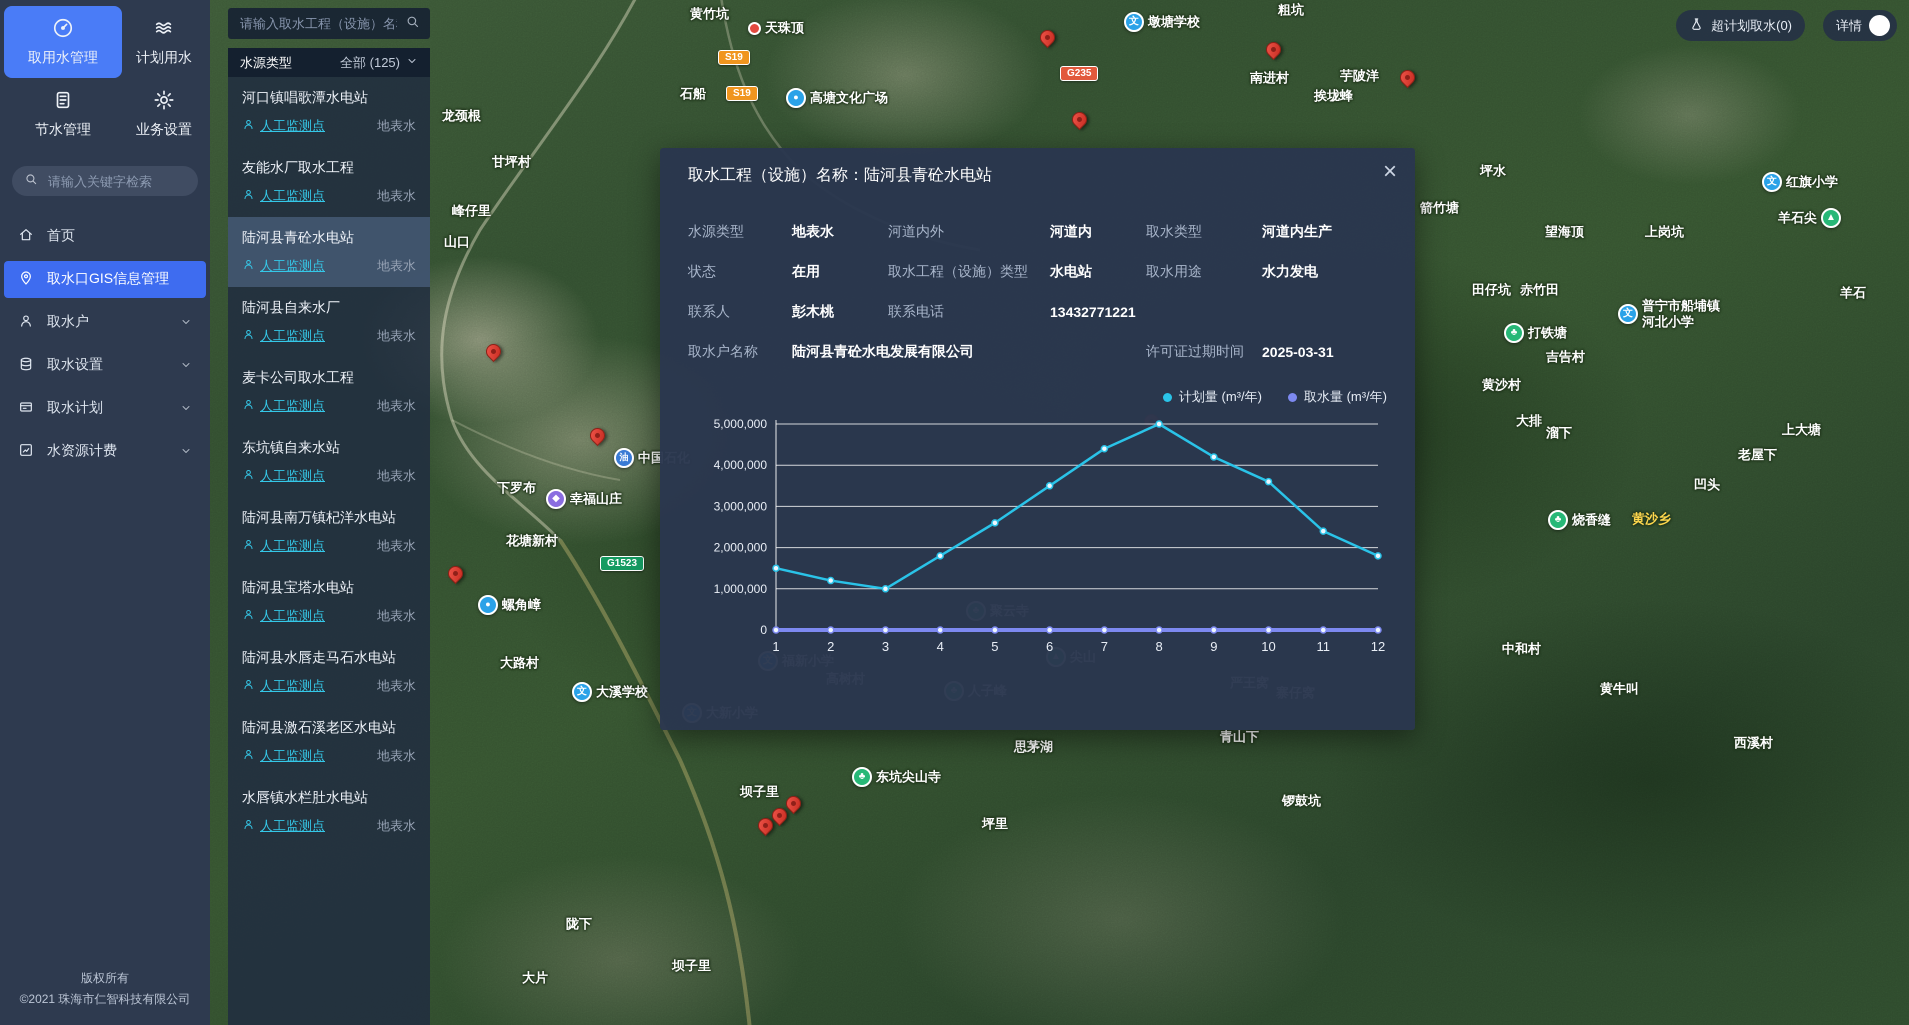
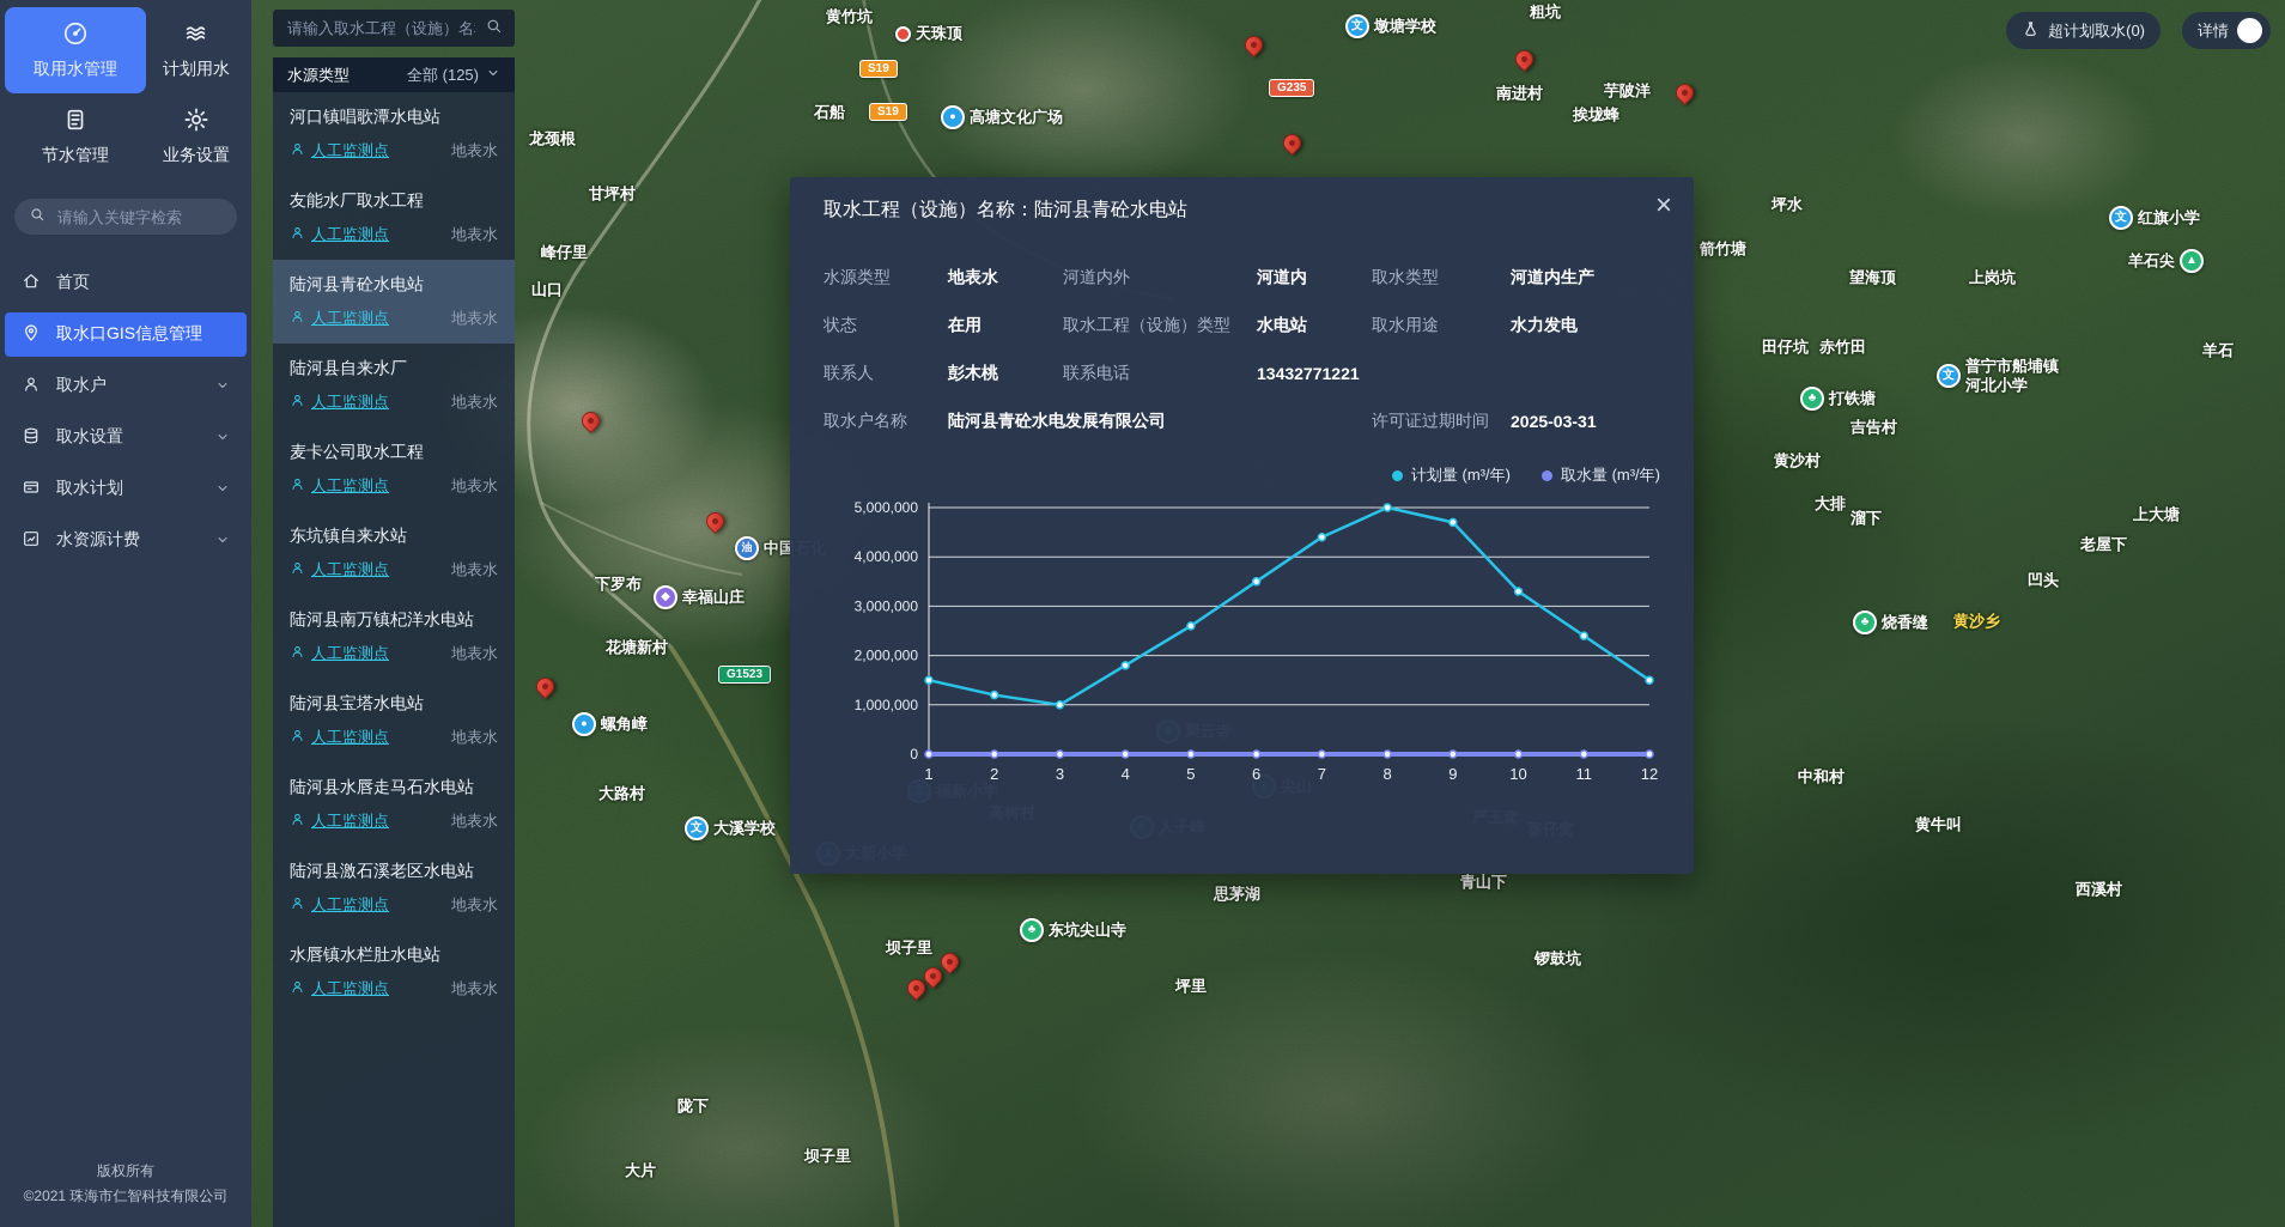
计划量 (m³/年)/9: 4200000 -> 4700000
计划量 (m³/年)/10: 3600000 -> 3300000
计划量 (m³/年)/12: 1800000 -> 1500000
